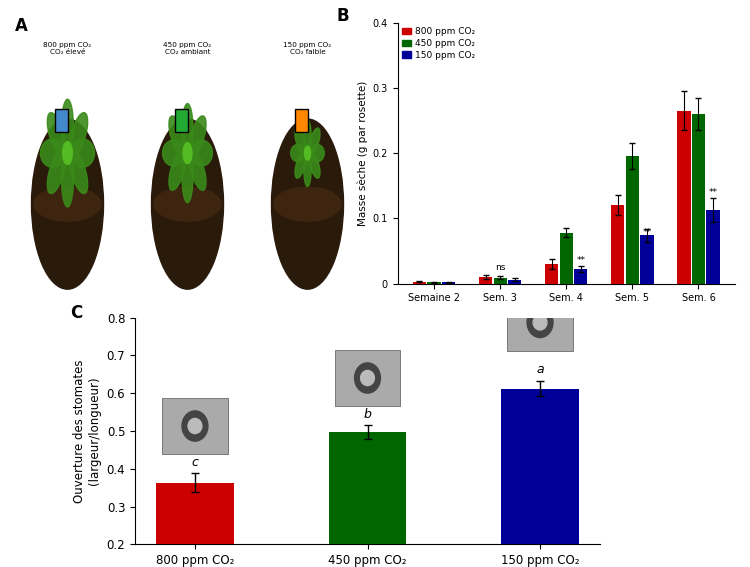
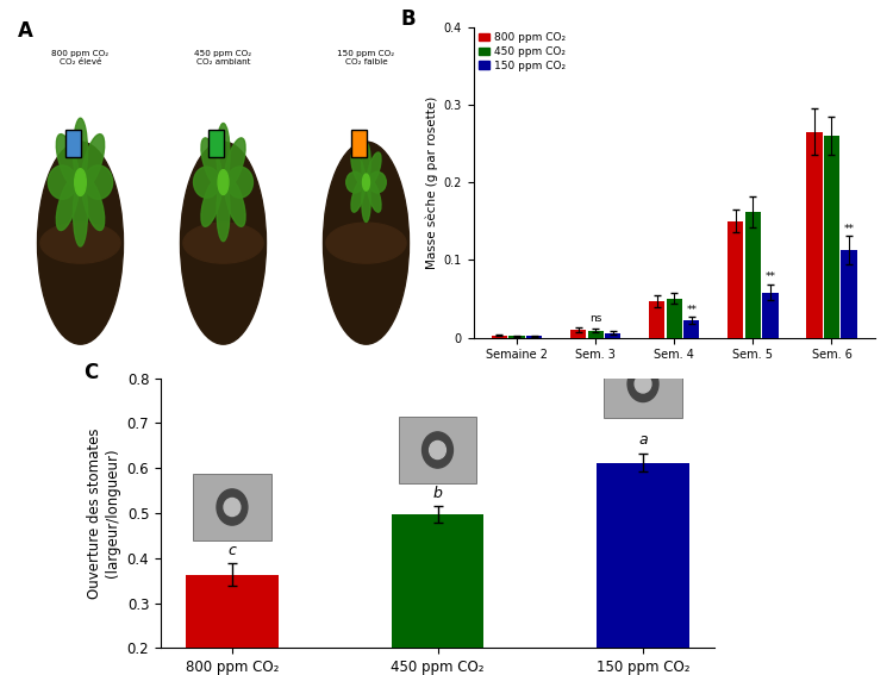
800 ppm CO₂/Sem. 4: 0.030 -> 0.047
450 ppm CO₂/Sem. 4: 0.078 -> 0.050
800 ppm CO₂/Sem. 5: 0.120 -> 0.150
450 ppm CO₂/Sem. 5: 0.196 -> 0.162
150 ppm CO₂/Sem. 5: 0.074 -> 0.058
